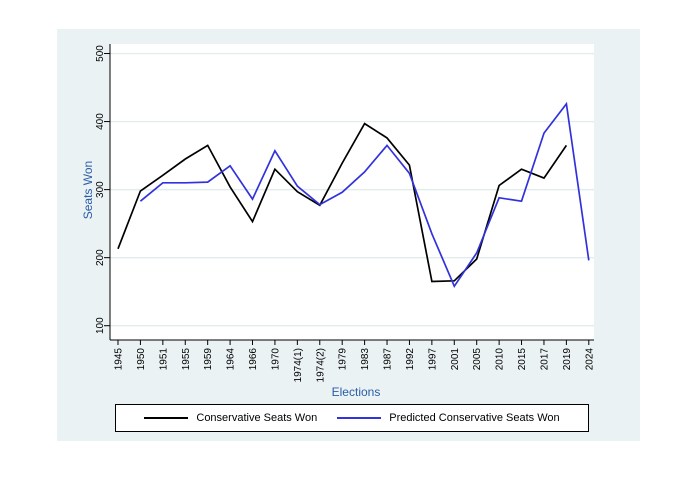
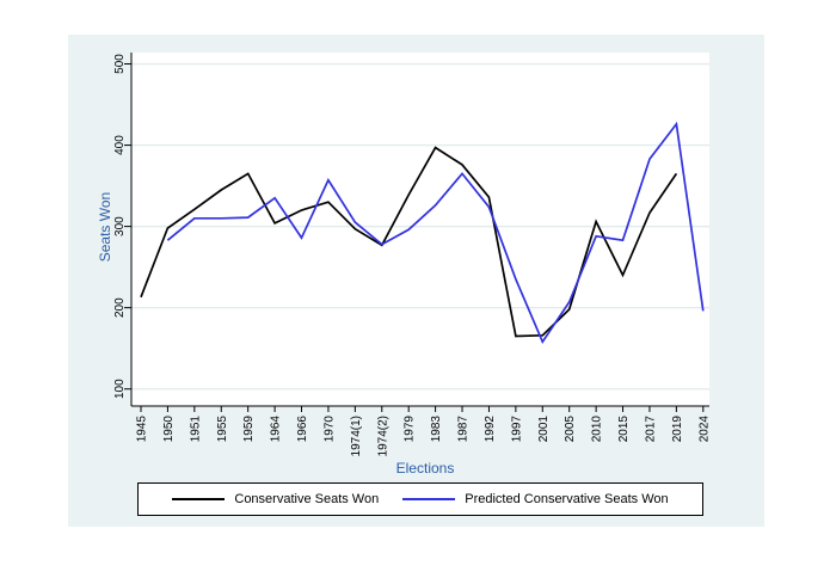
Conservative Seats Won/1966: 250 -> 320
Conservative Seats Won/2015: 330 -> 240
